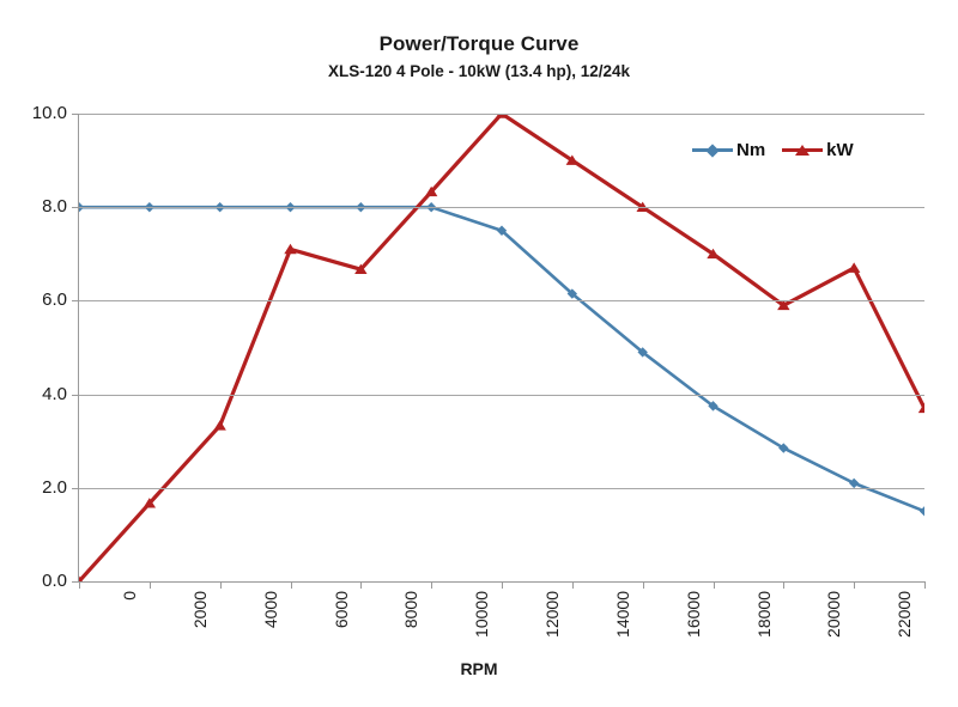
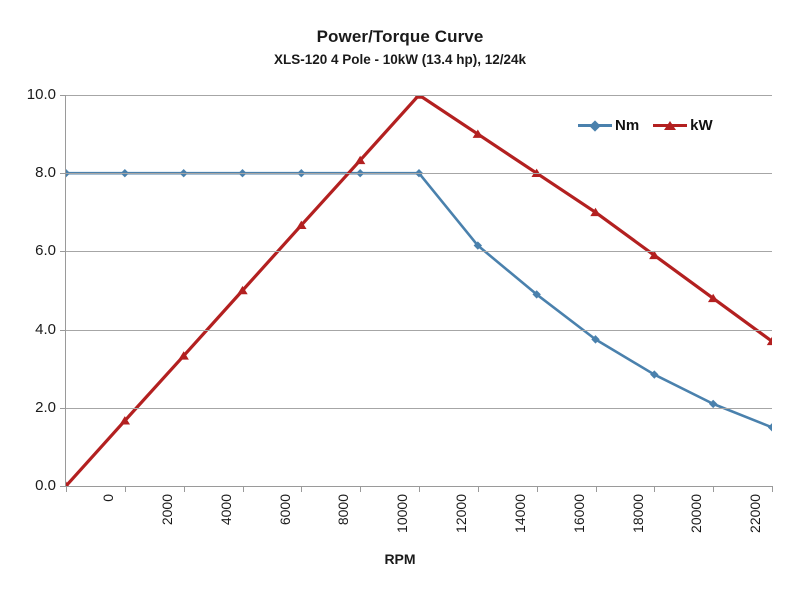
kW/6000: 7.1 -> 5.0
Nm/12000: 7.5 -> 8.0
kW/22000: 6.7 -> 4.8
